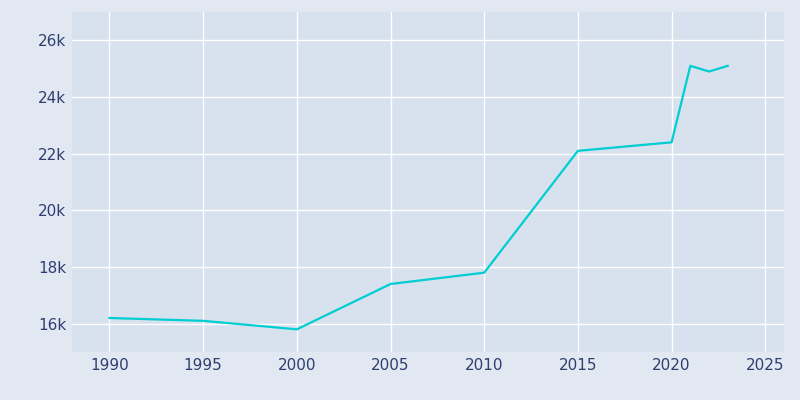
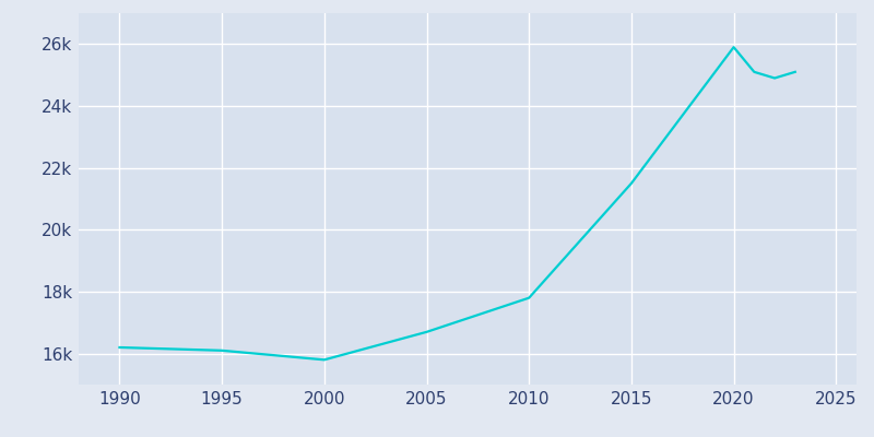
2005: 17.4k -> 16.7k
2015: 22.1k -> 21.5k
2020: 22.4k -> 25.9k
